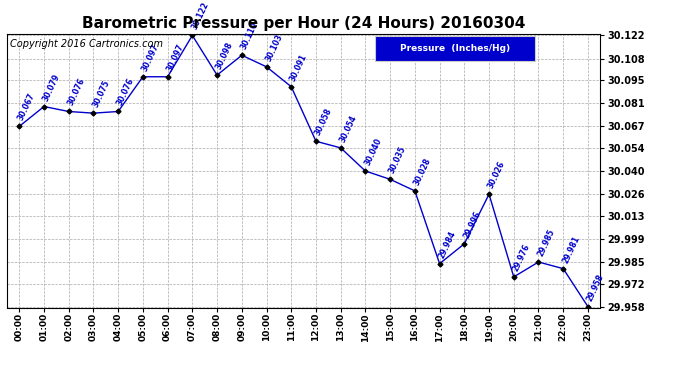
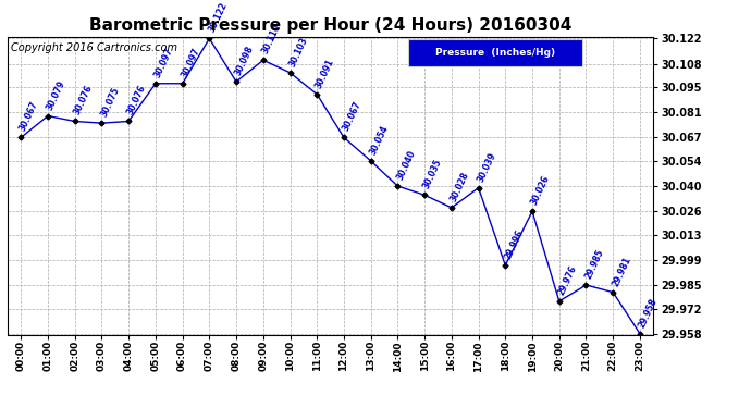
12:00: 30.058 -> 30.067
17:00: 29.984 -> 30.039
